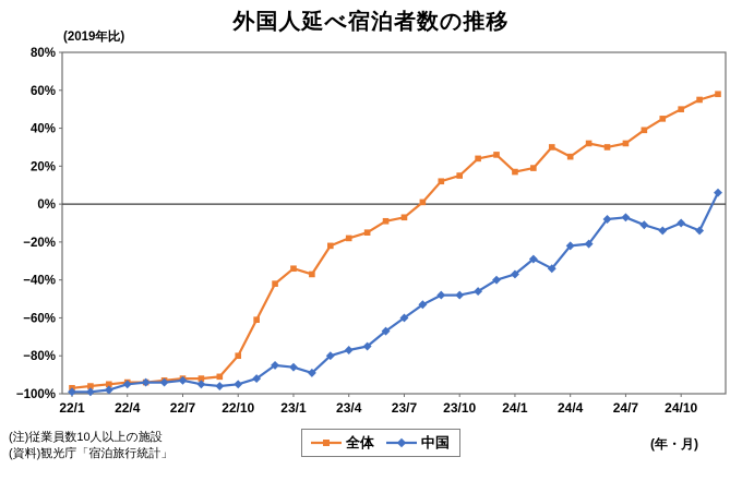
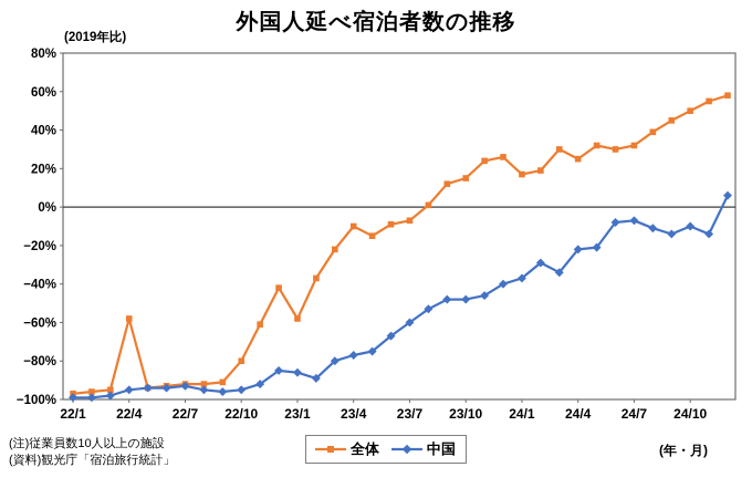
全体/22/4: -94% -> -58%
全体/23/1: -34% -> -58%
全体/23/4: -18% -> -10%
